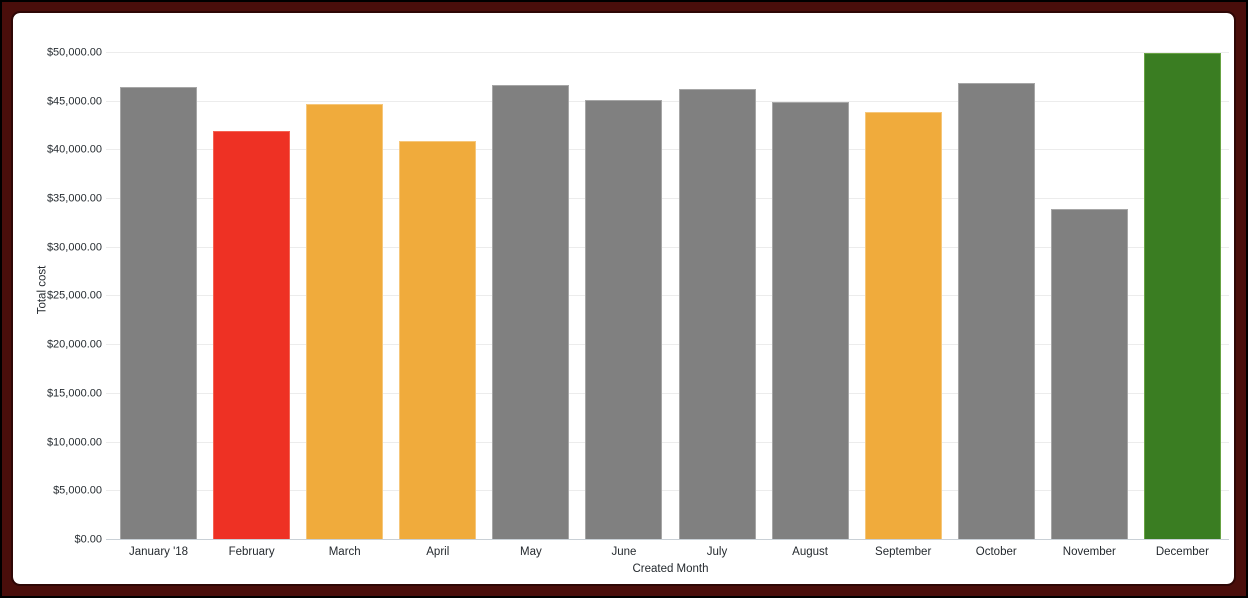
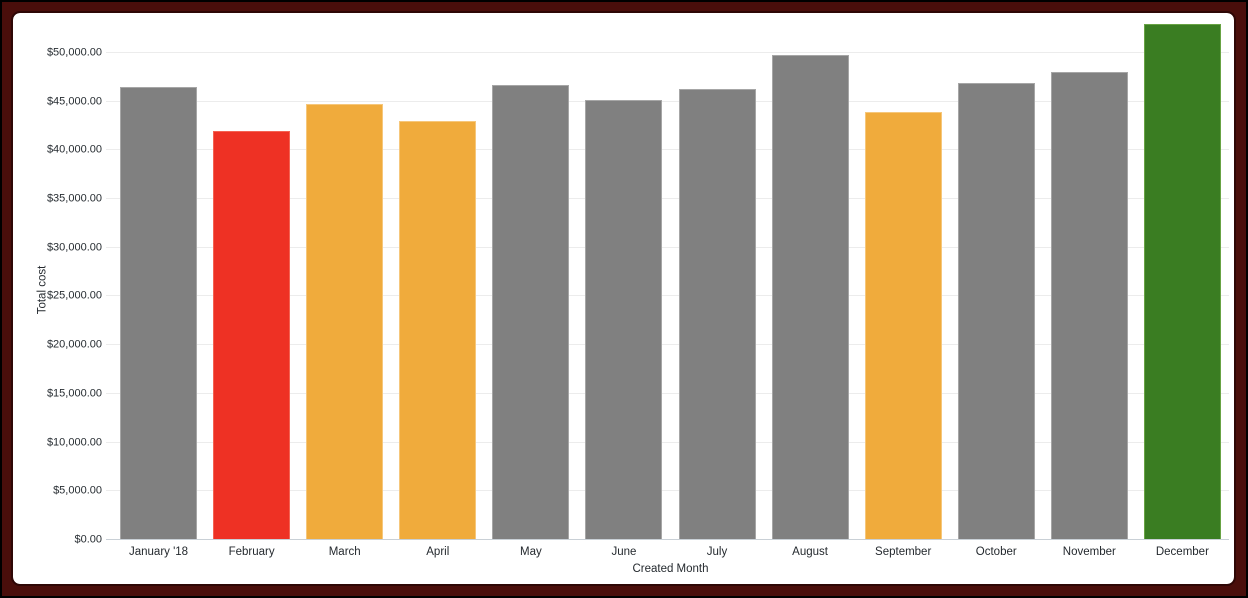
April: $41000 -> $43000
August: $45000 -> $50000
November: $34000 -> $48000
December: $50000 -> $53000
